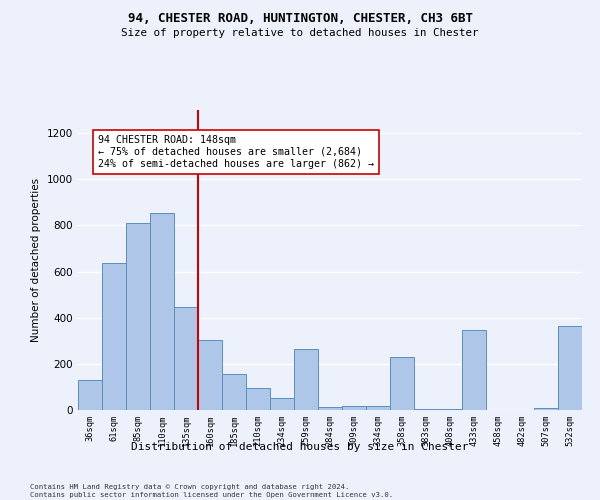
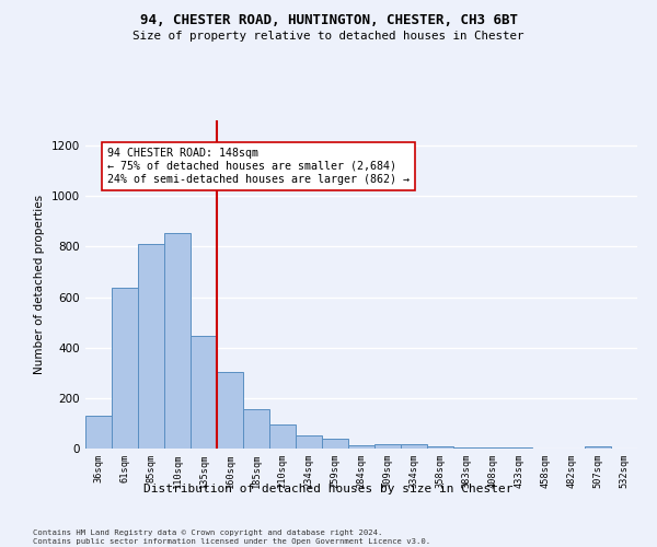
259sqm: 265 -> 38
358sqm: 230 -> 10
433sqm: 345 -> 5
532sqm: 365 -> 2
